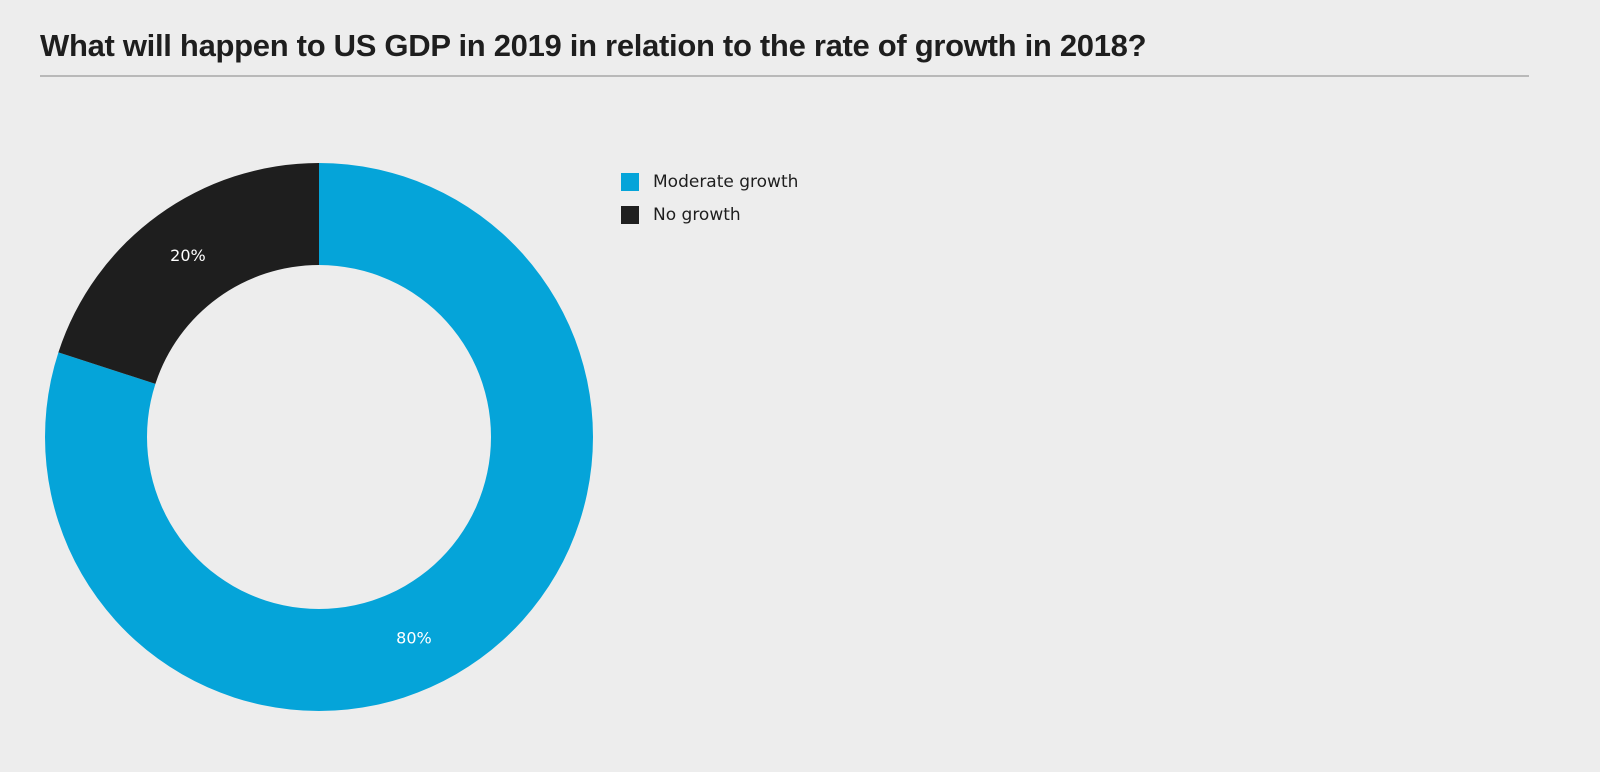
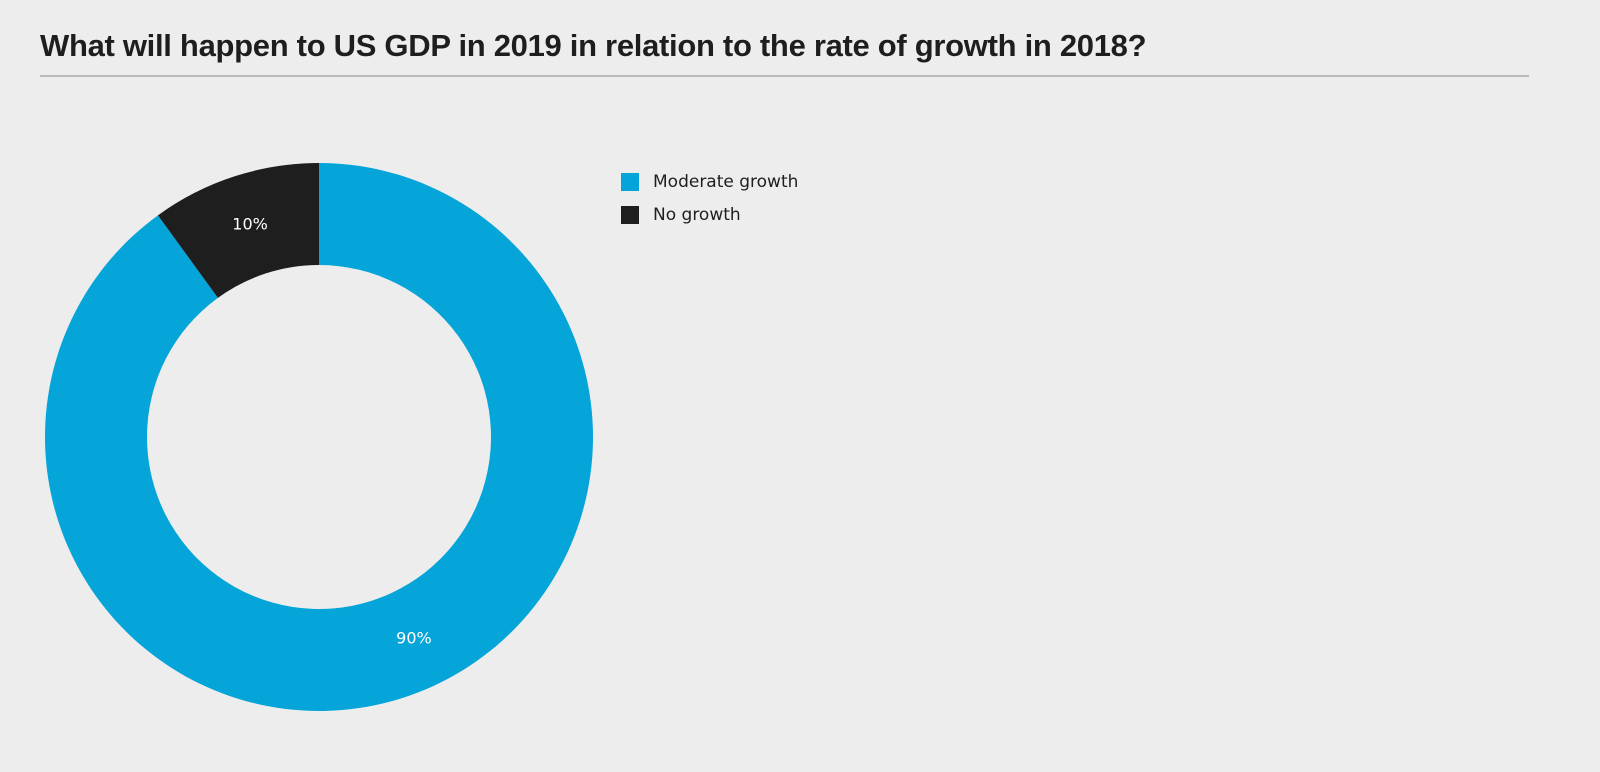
Moderate growth: 80% -> 90%
No growth: 20% -> 10%
